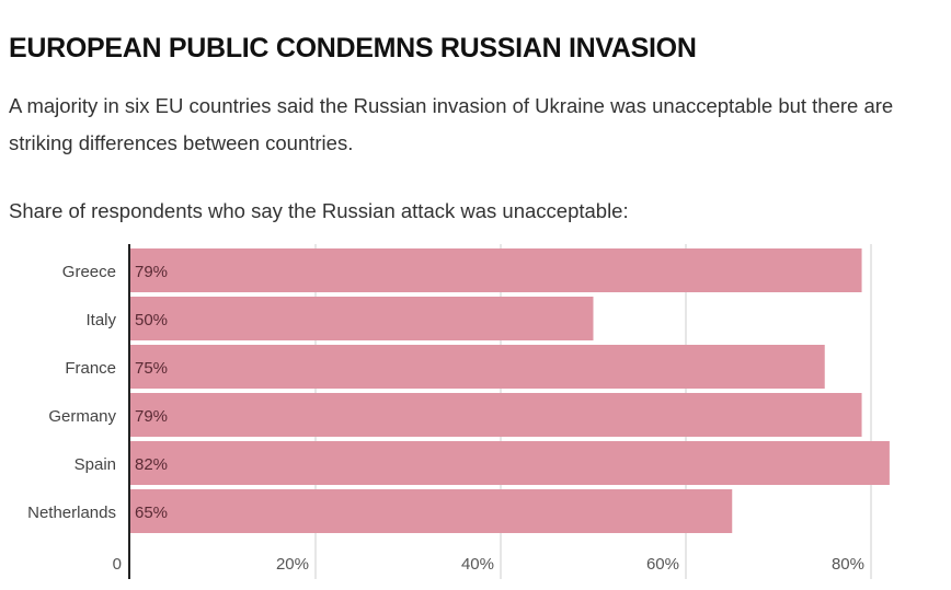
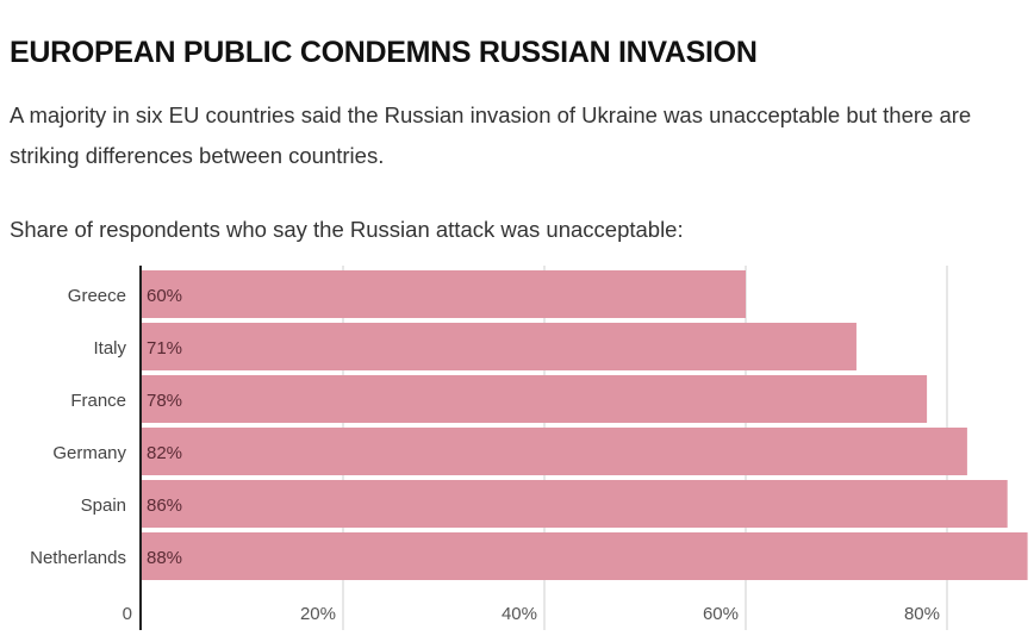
Greece: 79% -> 60%
Italy: 50% -> 71%
France: 75% -> 78%
Germany: 79% -> 82%
Spain: 82% -> 86%
Netherlands: 65% -> 88%
